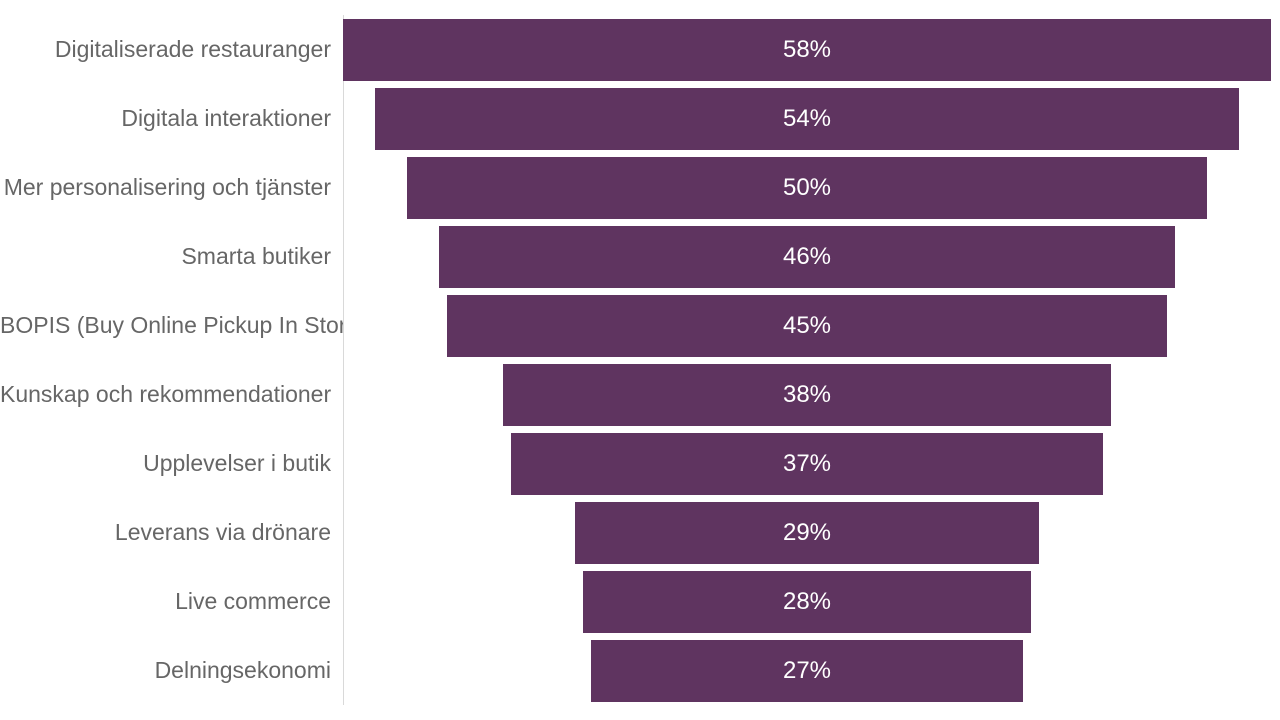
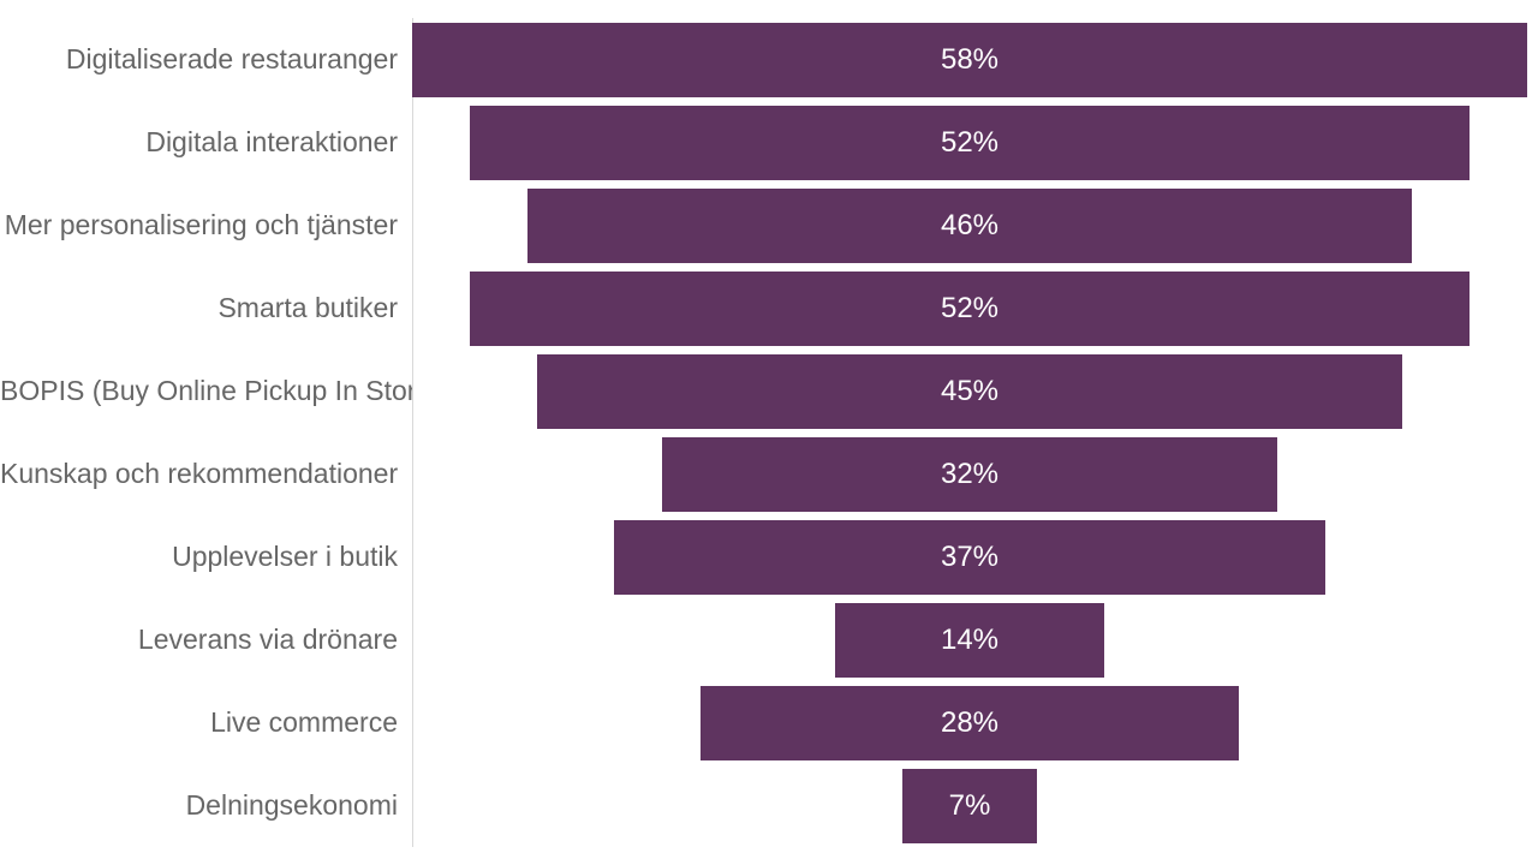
Digitala interaktioner: 54% -> 52%
Mer personalisering och tjänster: 50% -> 46%
Smarta butiker: 46% -> 52%
Kunskap och rekommendationer: 38% -> 32%
Leverans via drönare: 29% -> 14%
Delningsekonomi: 27% -> 7%
